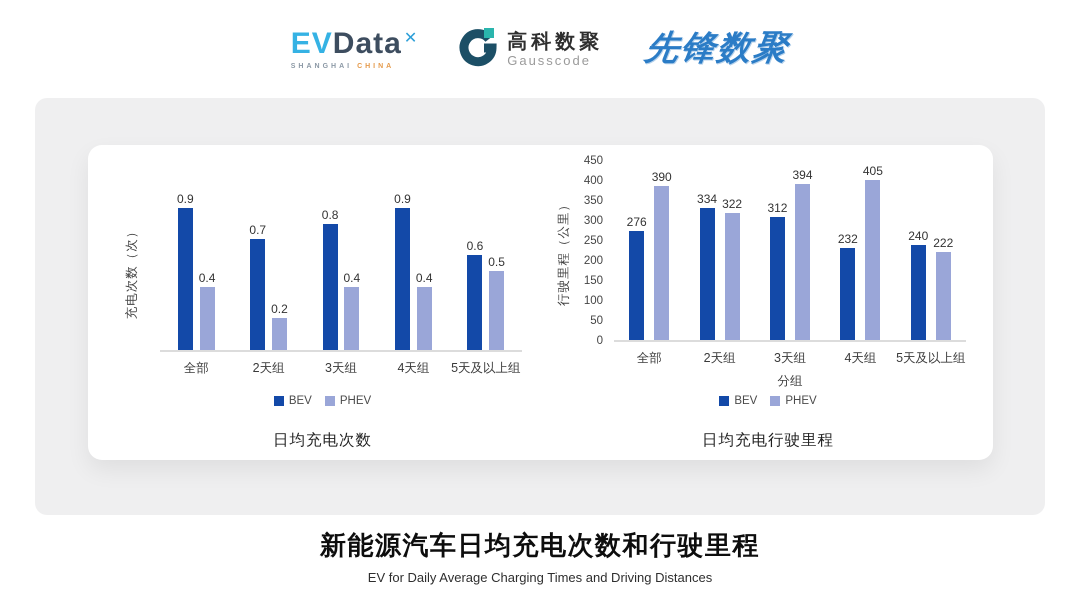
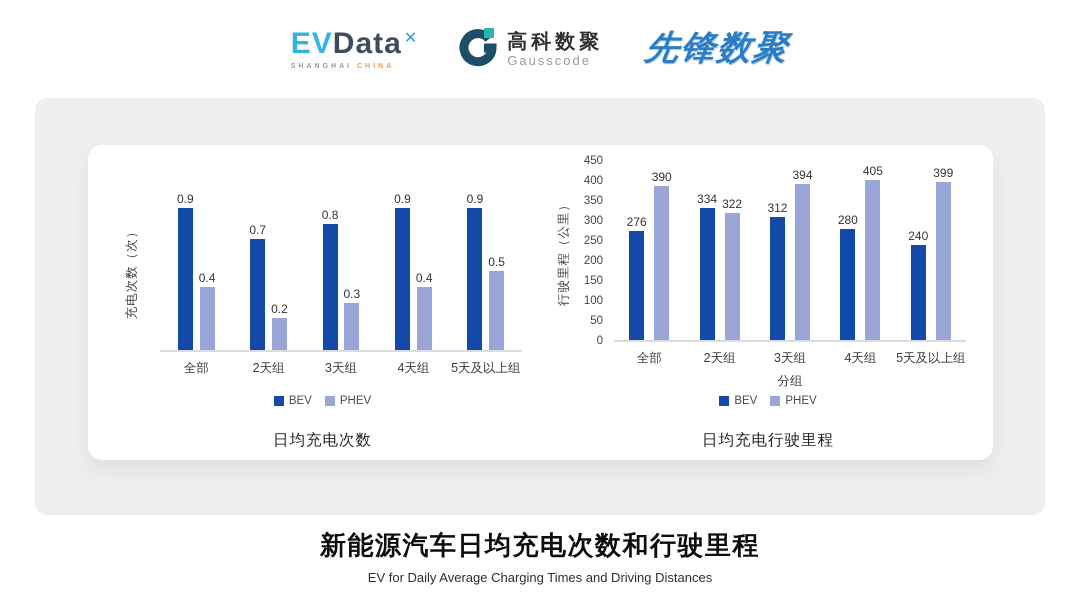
日均充电次数/PHEV/3天组: 0.4 -> 0.3
日均充电次数/BEV/5天及以上组: 0.6 -> 0.9
日均充电行驶里程/BEV/4天组: 232 -> 280
日均充电行驶里程/PHEV/5天及以上组: 222 -> 399
